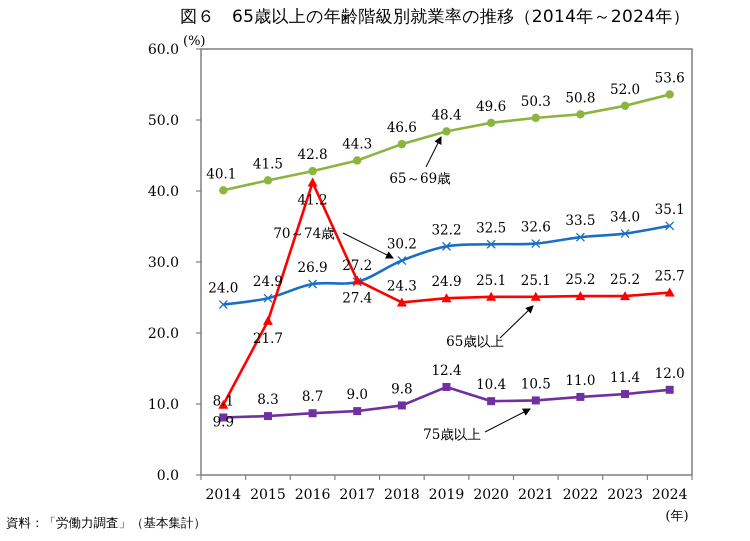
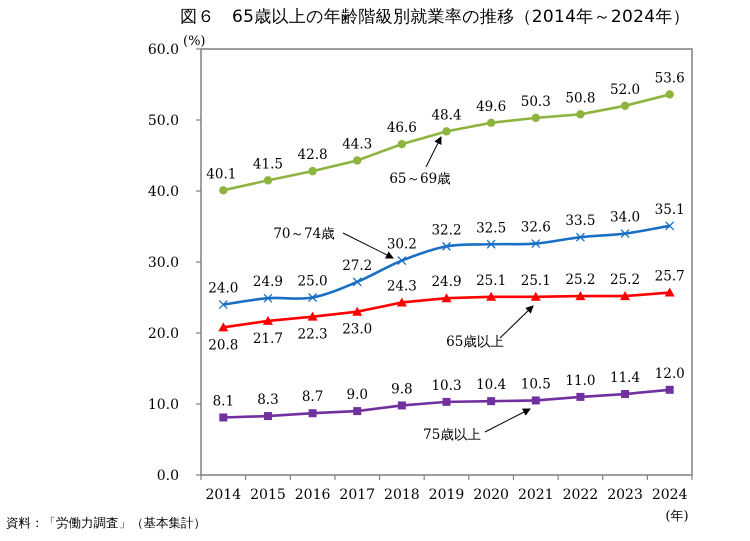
65歳以上/2014: 9.9 -> 20.8
70～74歳/2016: 26.9 -> 25.0
65歳以上/2016: 41.2 -> 22.3
65歳以上/2017: 27.4 -> 23.0
75歳以上/2019: 12.4 -> 10.3
